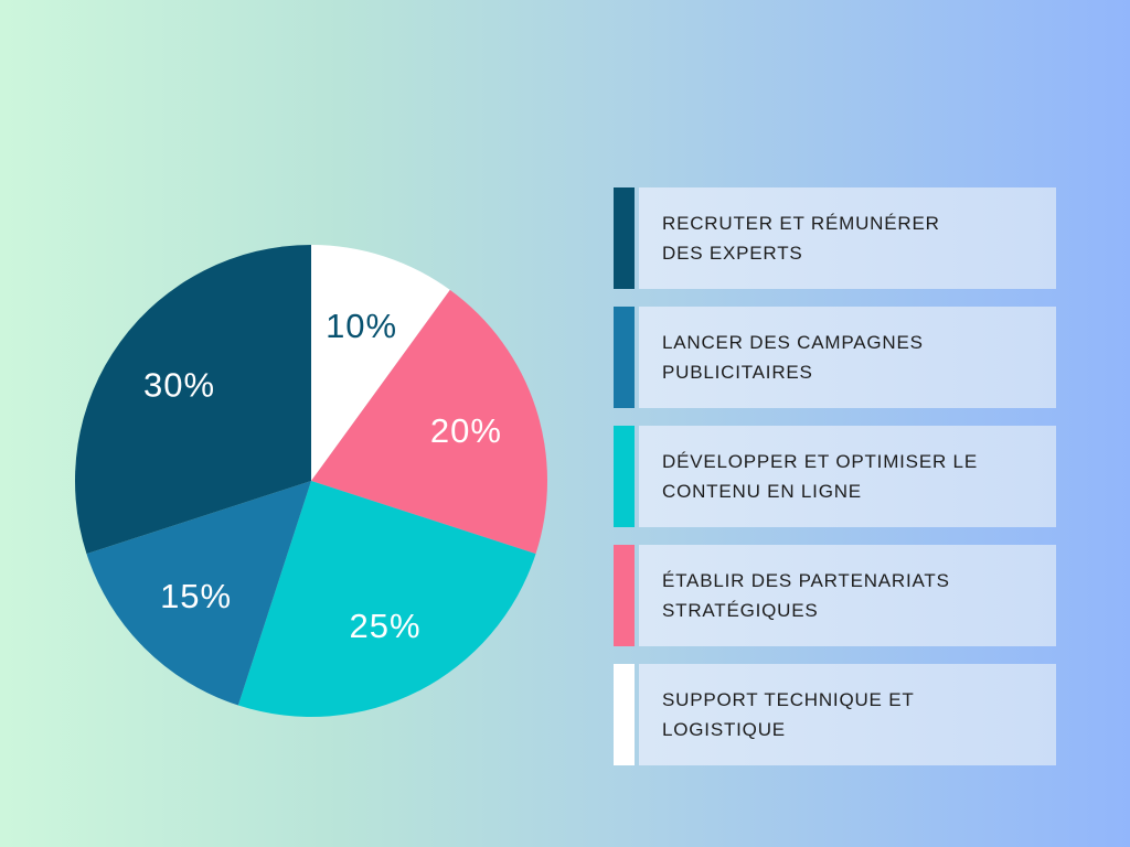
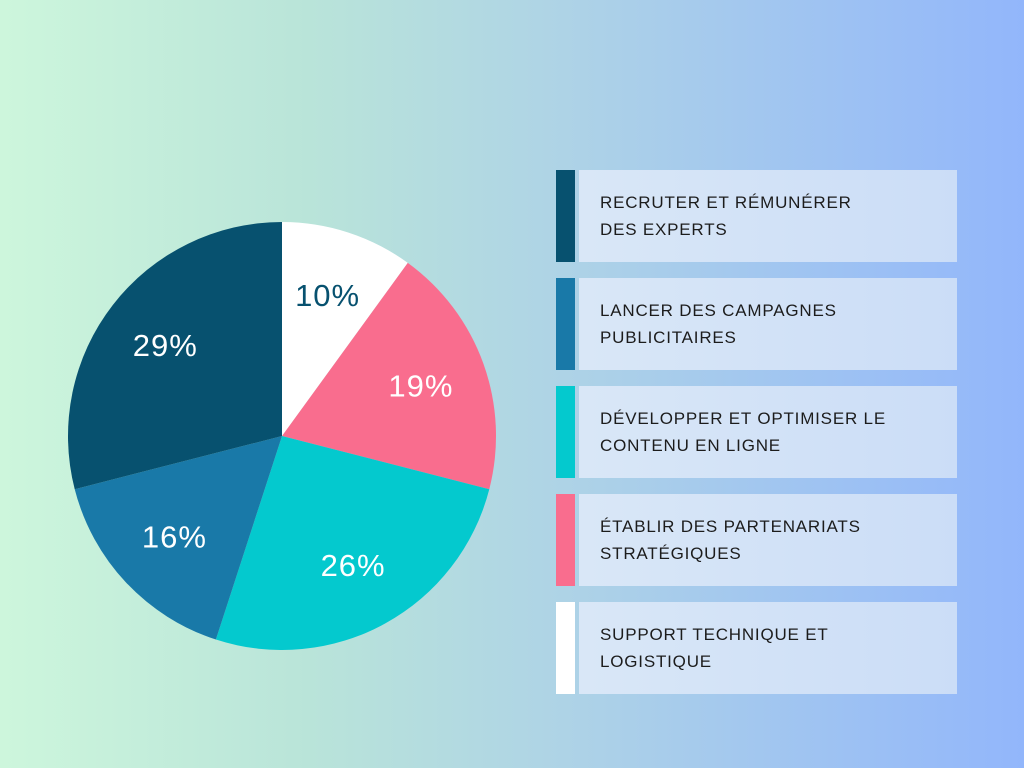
ÉTABLIR DES PARTENARIATS STRATÉGIQUES: 20% -> 19%
DÉVELOPPER ET OPTIMISER LE CONTENU EN LIGNE: 25% -> 26%
LANCER DES CAMPAGNES PUBLICITAIRES: 15% -> 16%
RECRUTER ET RÉMUNÉRER DES EXPERTS: 30% -> 29%
